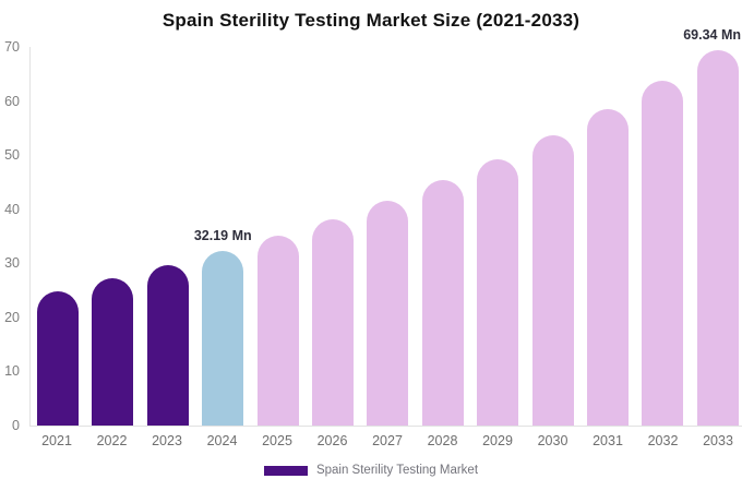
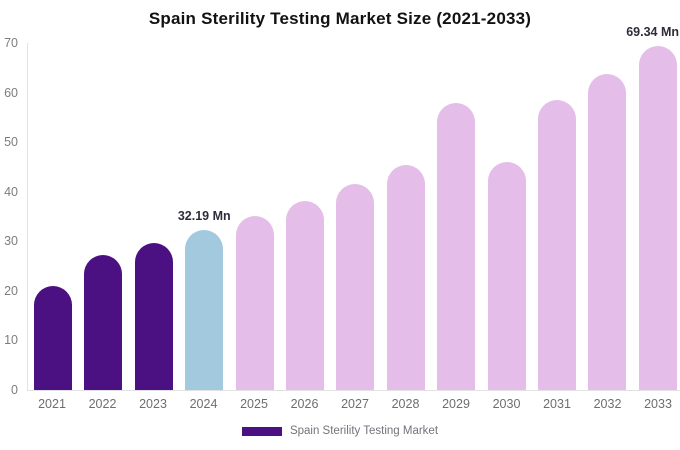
2021: 25 -> 21
2029: 49 -> 58
2030: 54 -> 46
